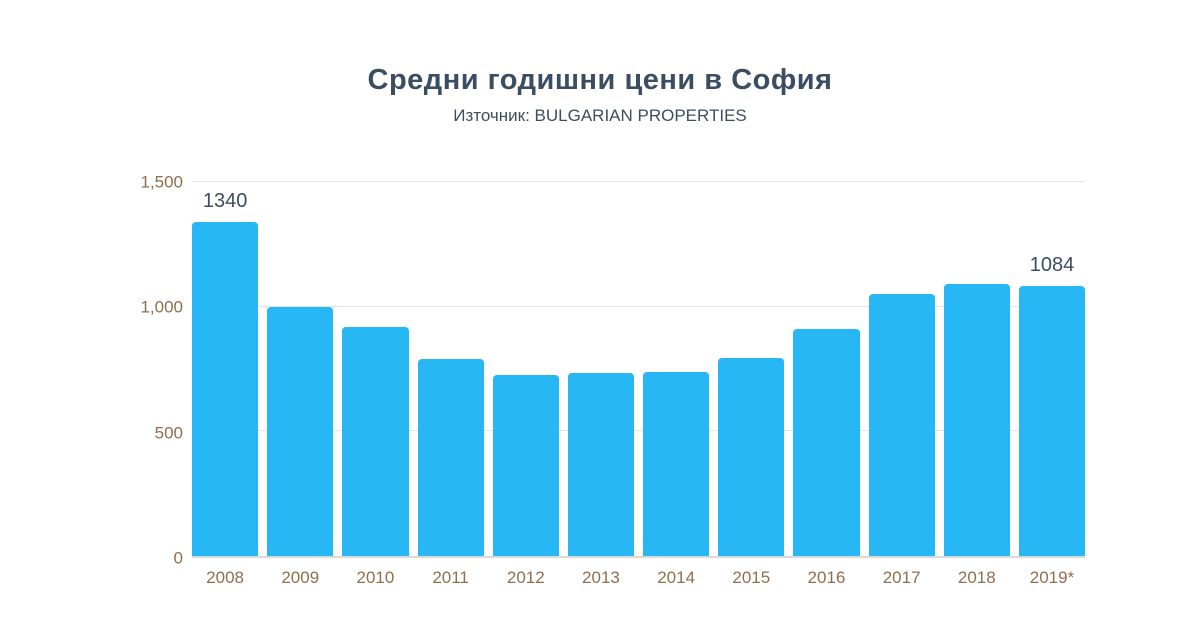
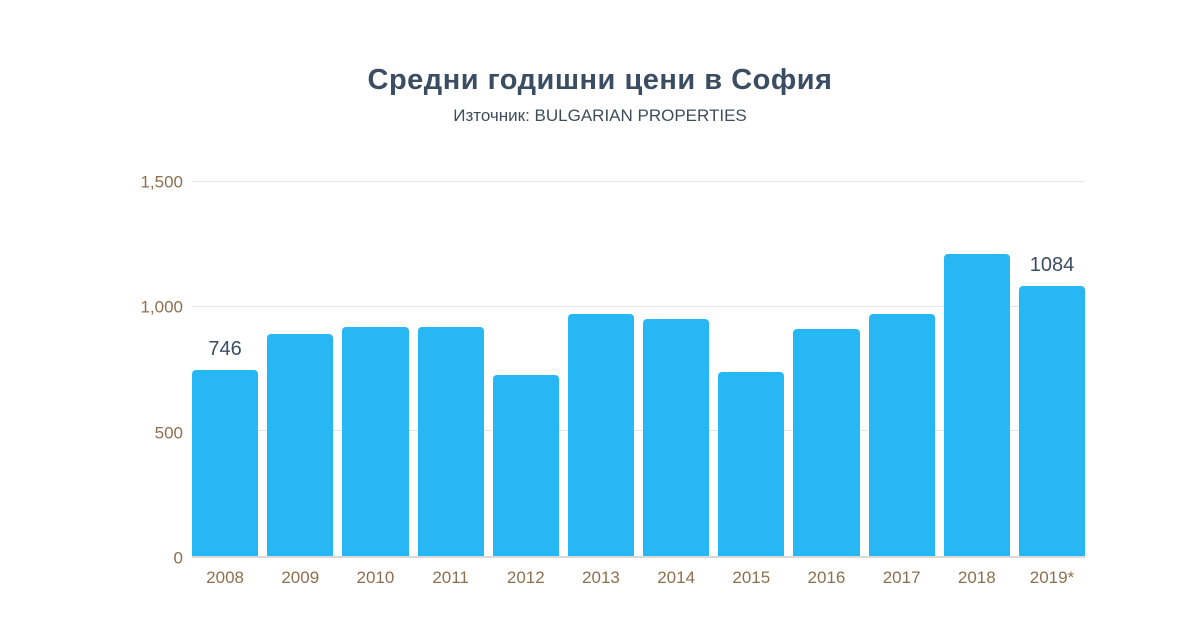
2008: 1340 -> 746
2009: 1000 -> 890
2011: 790 -> 920
2013: 740 -> 970
2014: 740 -> 950
2015: 800 -> 740
2017: 1050 -> 970
2018: 1090 -> 1210
